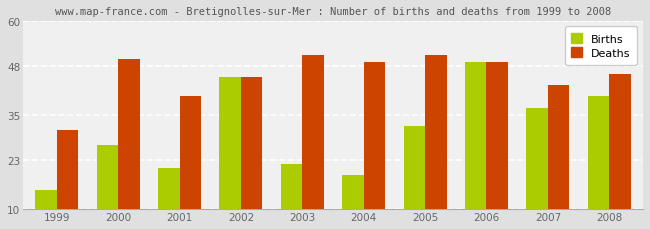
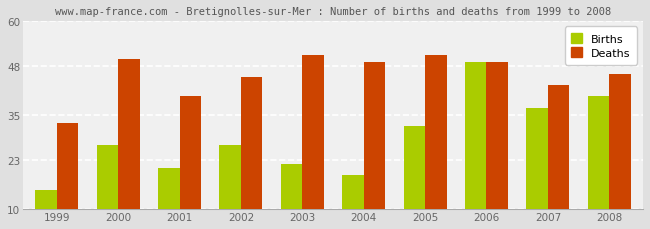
Deaths/1999: 31 -> 33
Births/2002: 45 -> 27
